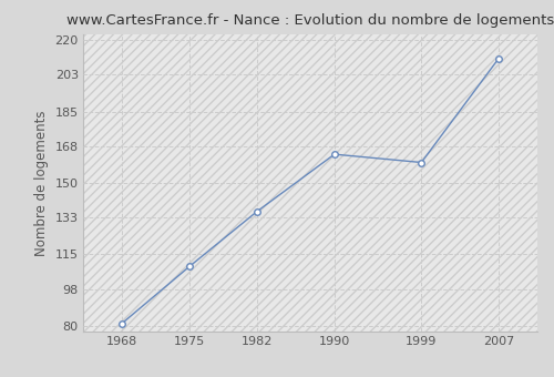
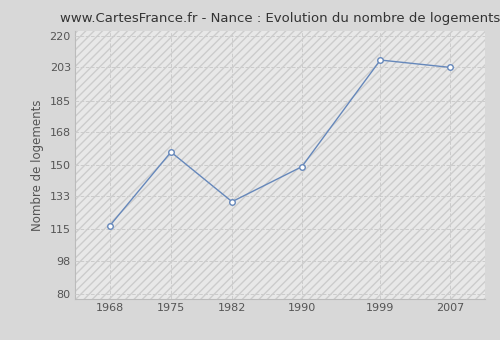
1968: 81 -> 117
1975: 109 -> 157
1982: 136 -> 130
1990: 164 -> 149
1999: 160 -> 207
2007: 211 -> 203
